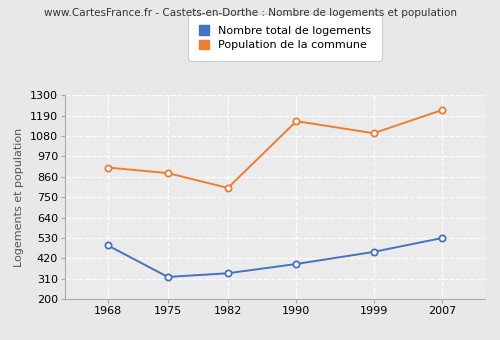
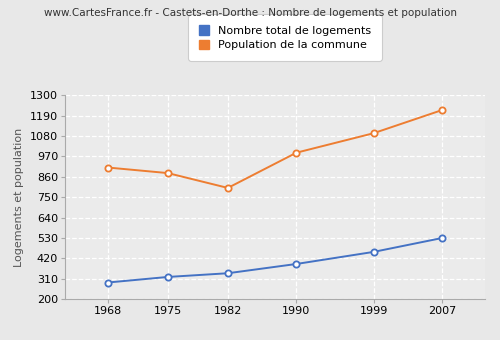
Nombre total de logements/1968: 490 -> 290
Population de la commune/1990: 1160 -> 990
